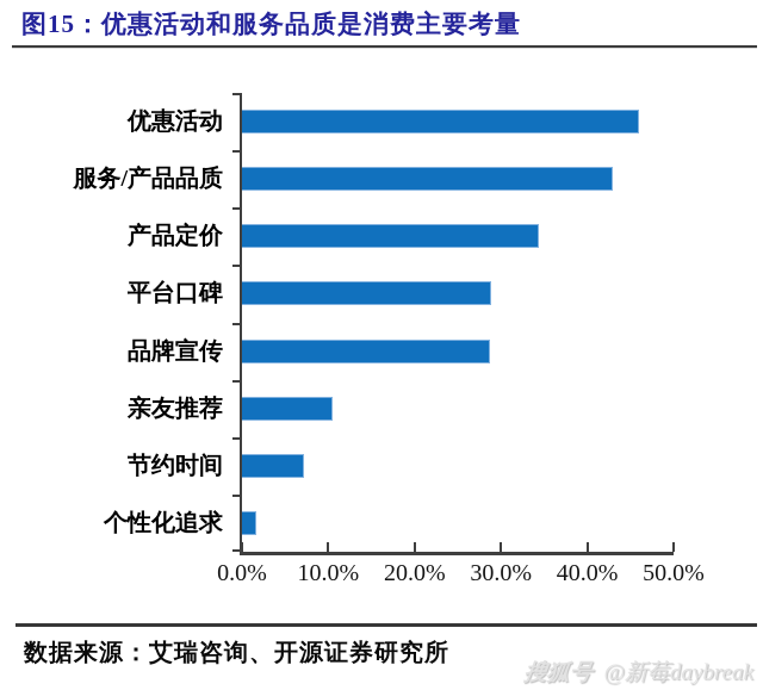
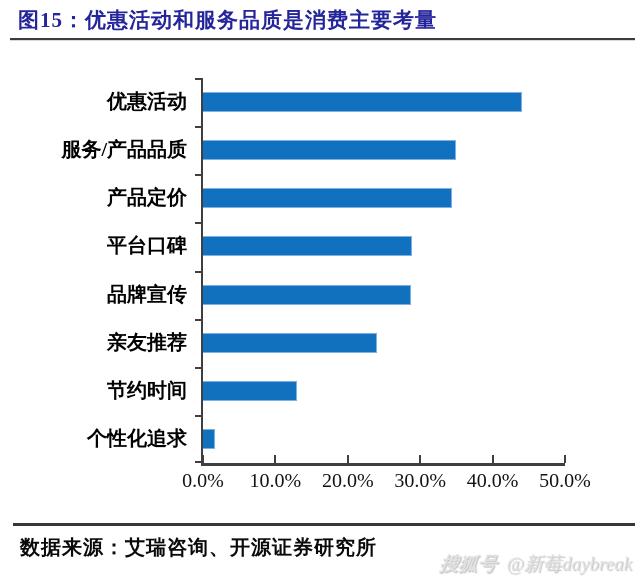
优惠活动: 46% -> 44%
服务/产品品质: 43% -> 35%
亲友推荐: 10% -> 24%
节约时间: 7% -> 13%
